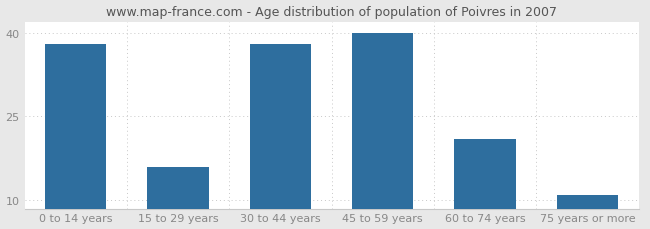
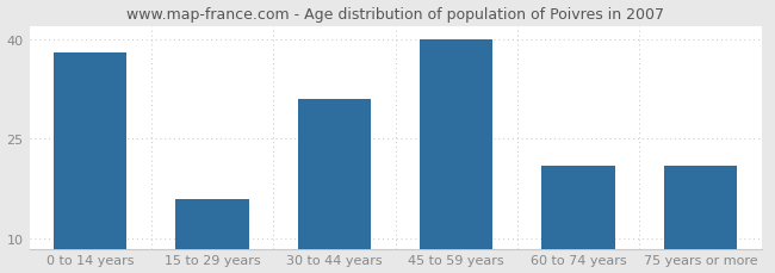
30 to 44 years: 38 -> 31
75 years or more: 11 -> 21
